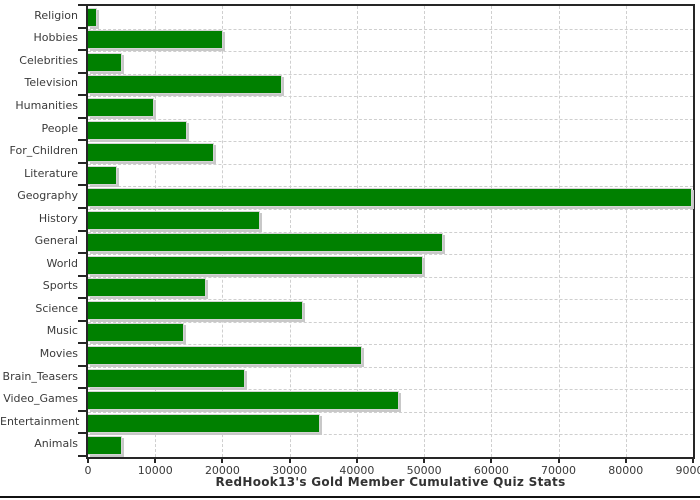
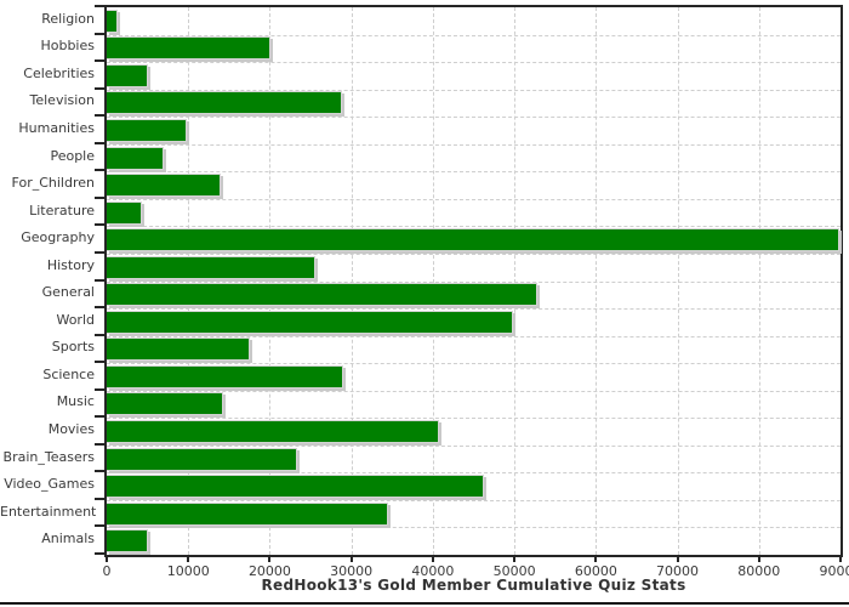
People: 15000 -> 7000
For_Children: 19000 -> 14000
Science: 32000 -> 29000
